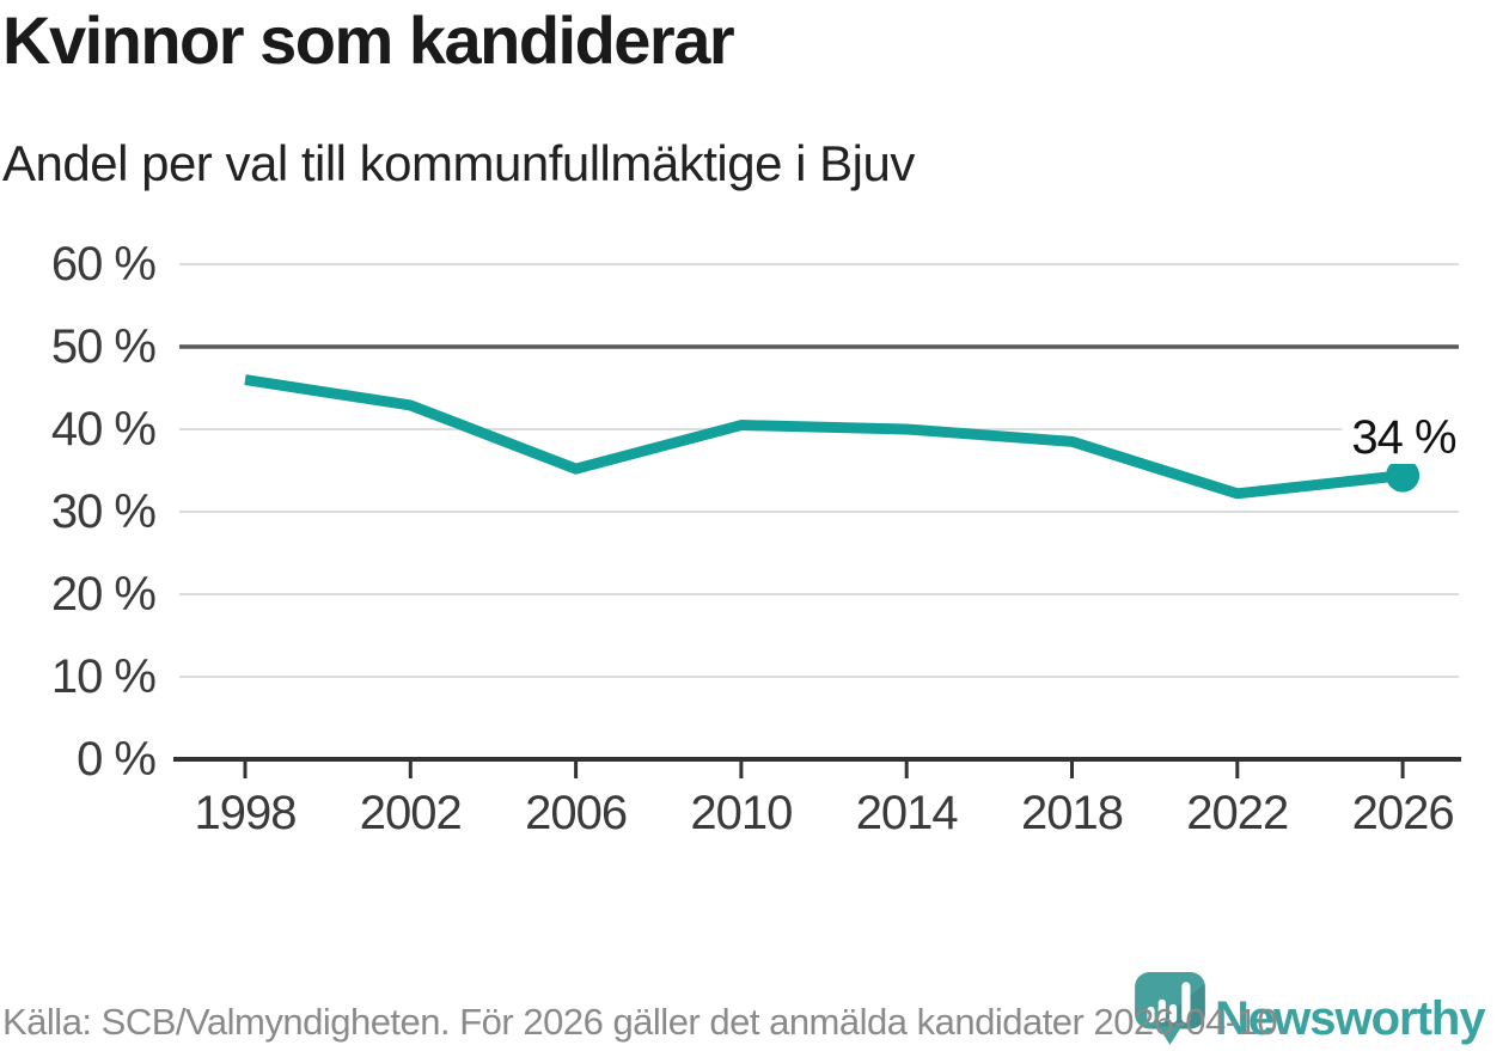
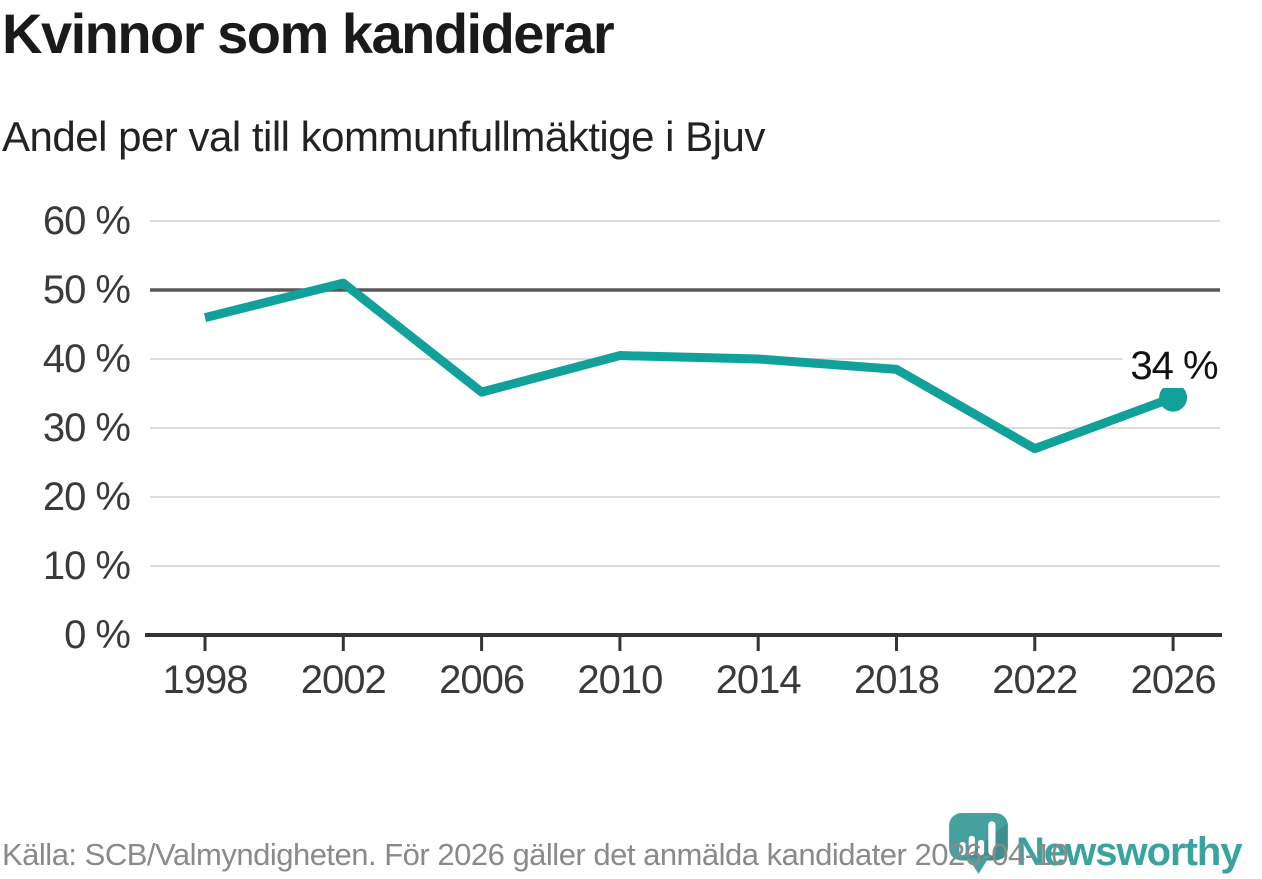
2002: 43% -> 51%
2022: 32% -> 27%
